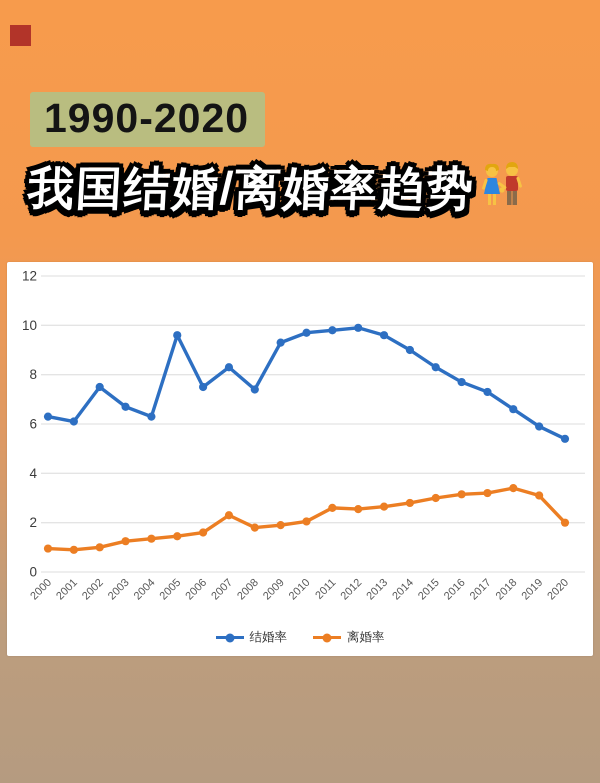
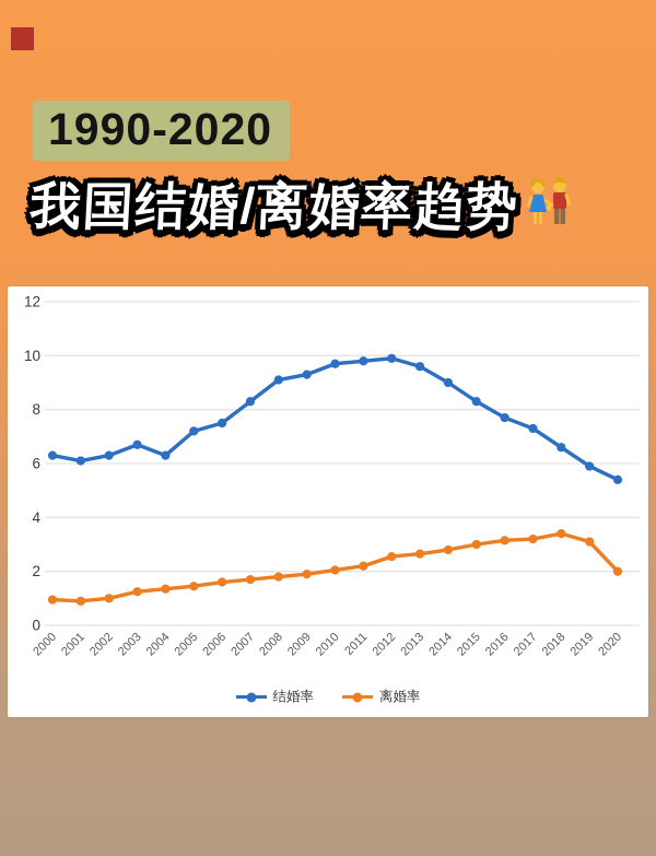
结婚率/2002: 7.5 -> 6.3
结婚率/2005: 9.6 -> 7.2
离婚率/2007: 2.3 -> 1.7
结婚率/2008: 7.4 -> 9.1
离婚率/2011: 2.6 -> 2.2
